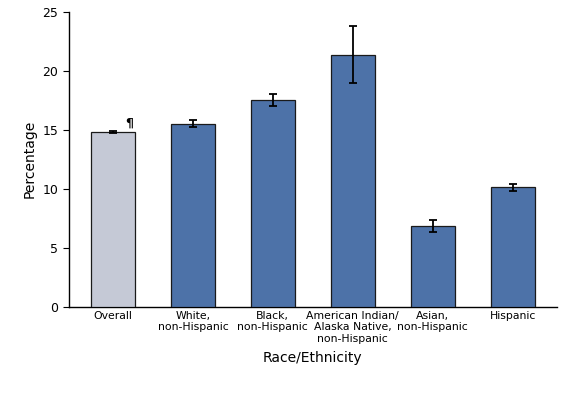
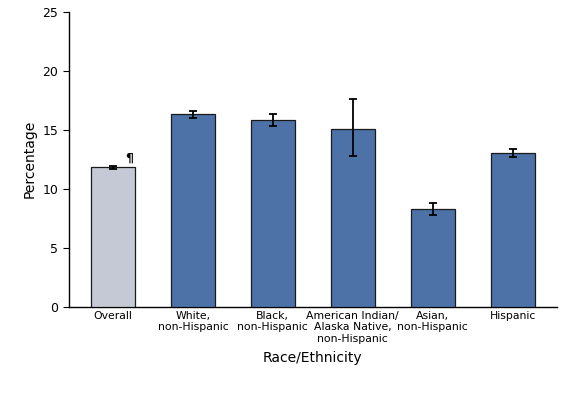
Overall: 14.8 -> 11.8
White, non-Hispanic: 15.5 -> 16.3
Black, non-Hispanic: 17.5 -> 15.8
American Indian/ Alaska Native, non-Hispanic: 21.3 -> 15.1
Asian, non-Hispanic: 6.8 -> 8.3
Hispanic: 10.1 -> 13.0
